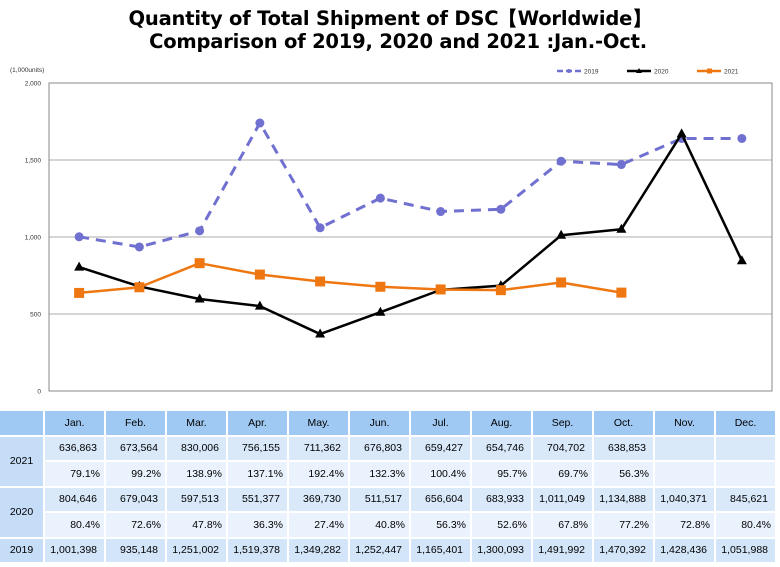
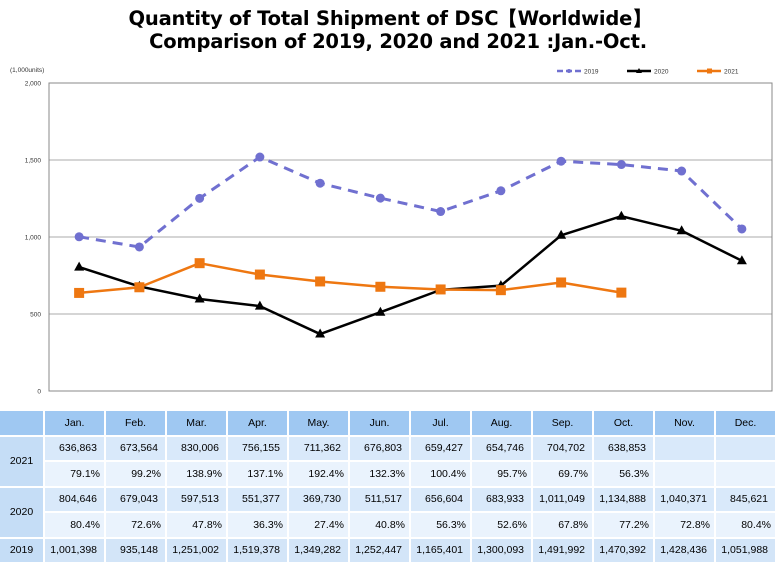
2019/Mar.: 1040 -> 1250
2019/Apr.: 1740 -> 1520
2019/May.: 1060 -> 1350
2019/Aug.: 1180 -> 1300
2020/Oct.: 1050 -> 1130
2019/Nov.: 1640 -> 1430
2020/Nov.: 1670 -> 1040
2019/Dec.: 1640 -> 1050
